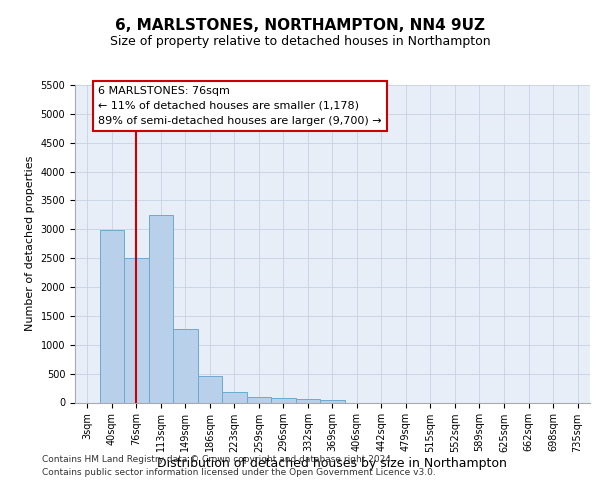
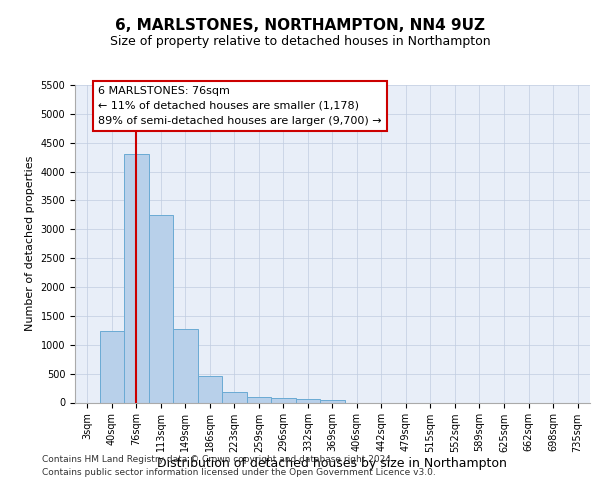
40sqm: 2980 -> 1230
76sqm: 2500 -> 4300
